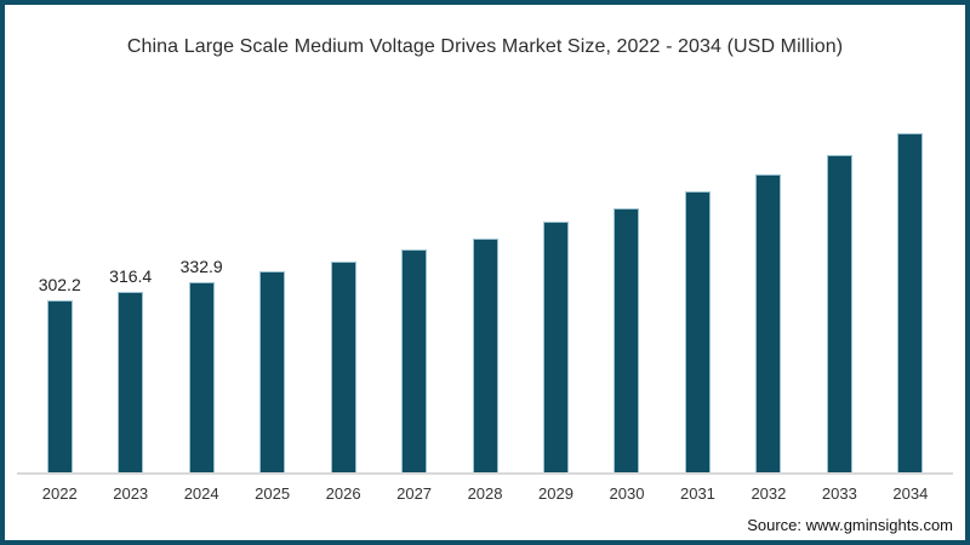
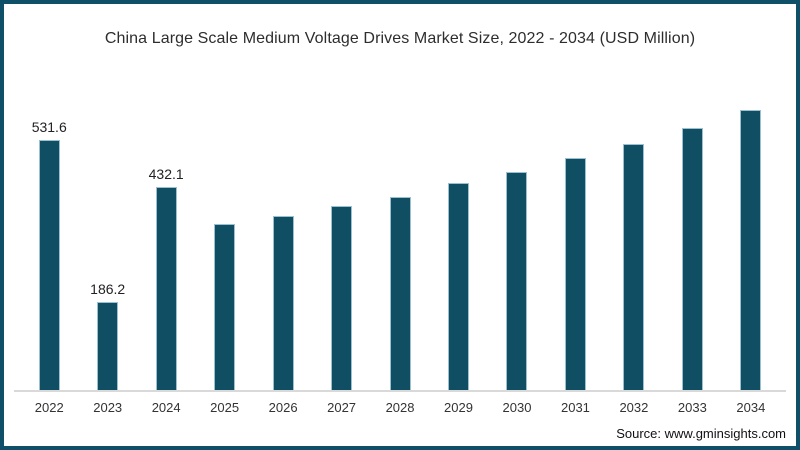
2022: 302.2 -> 531.6
2023: 316.4 -> 186.2
2024: 332.9 -> 432.1
